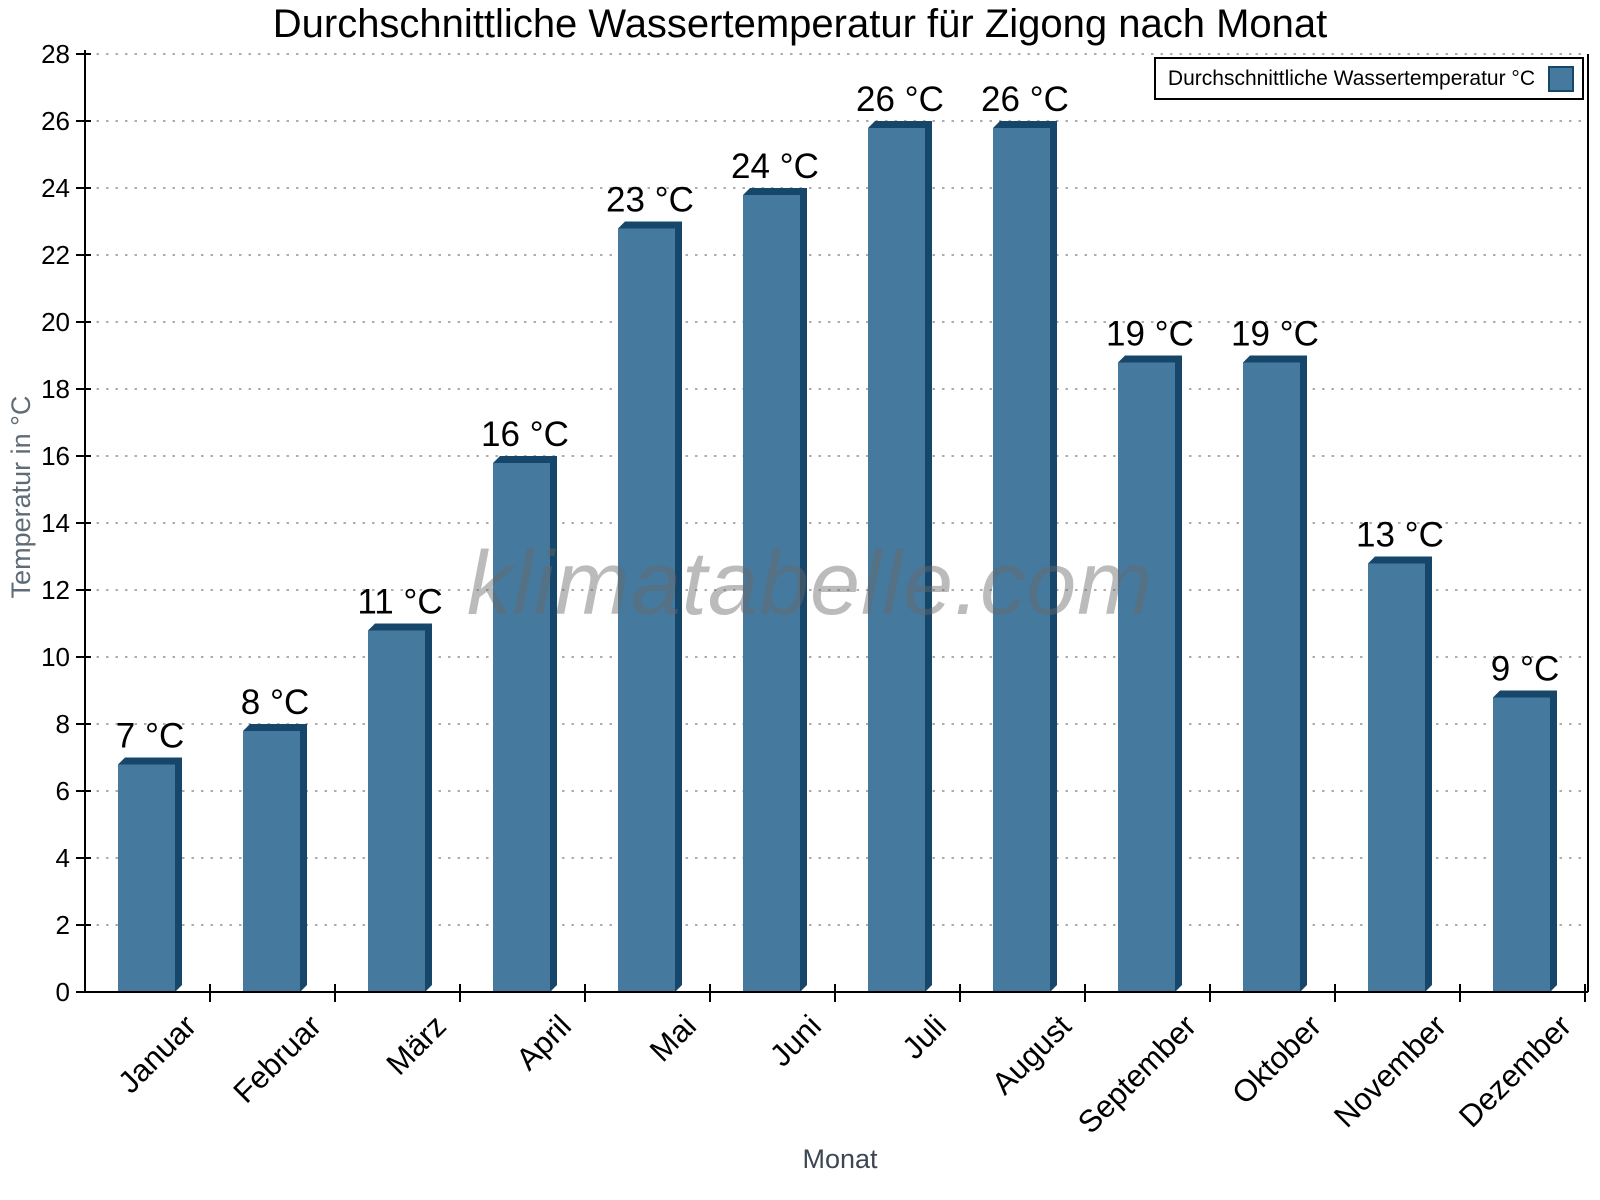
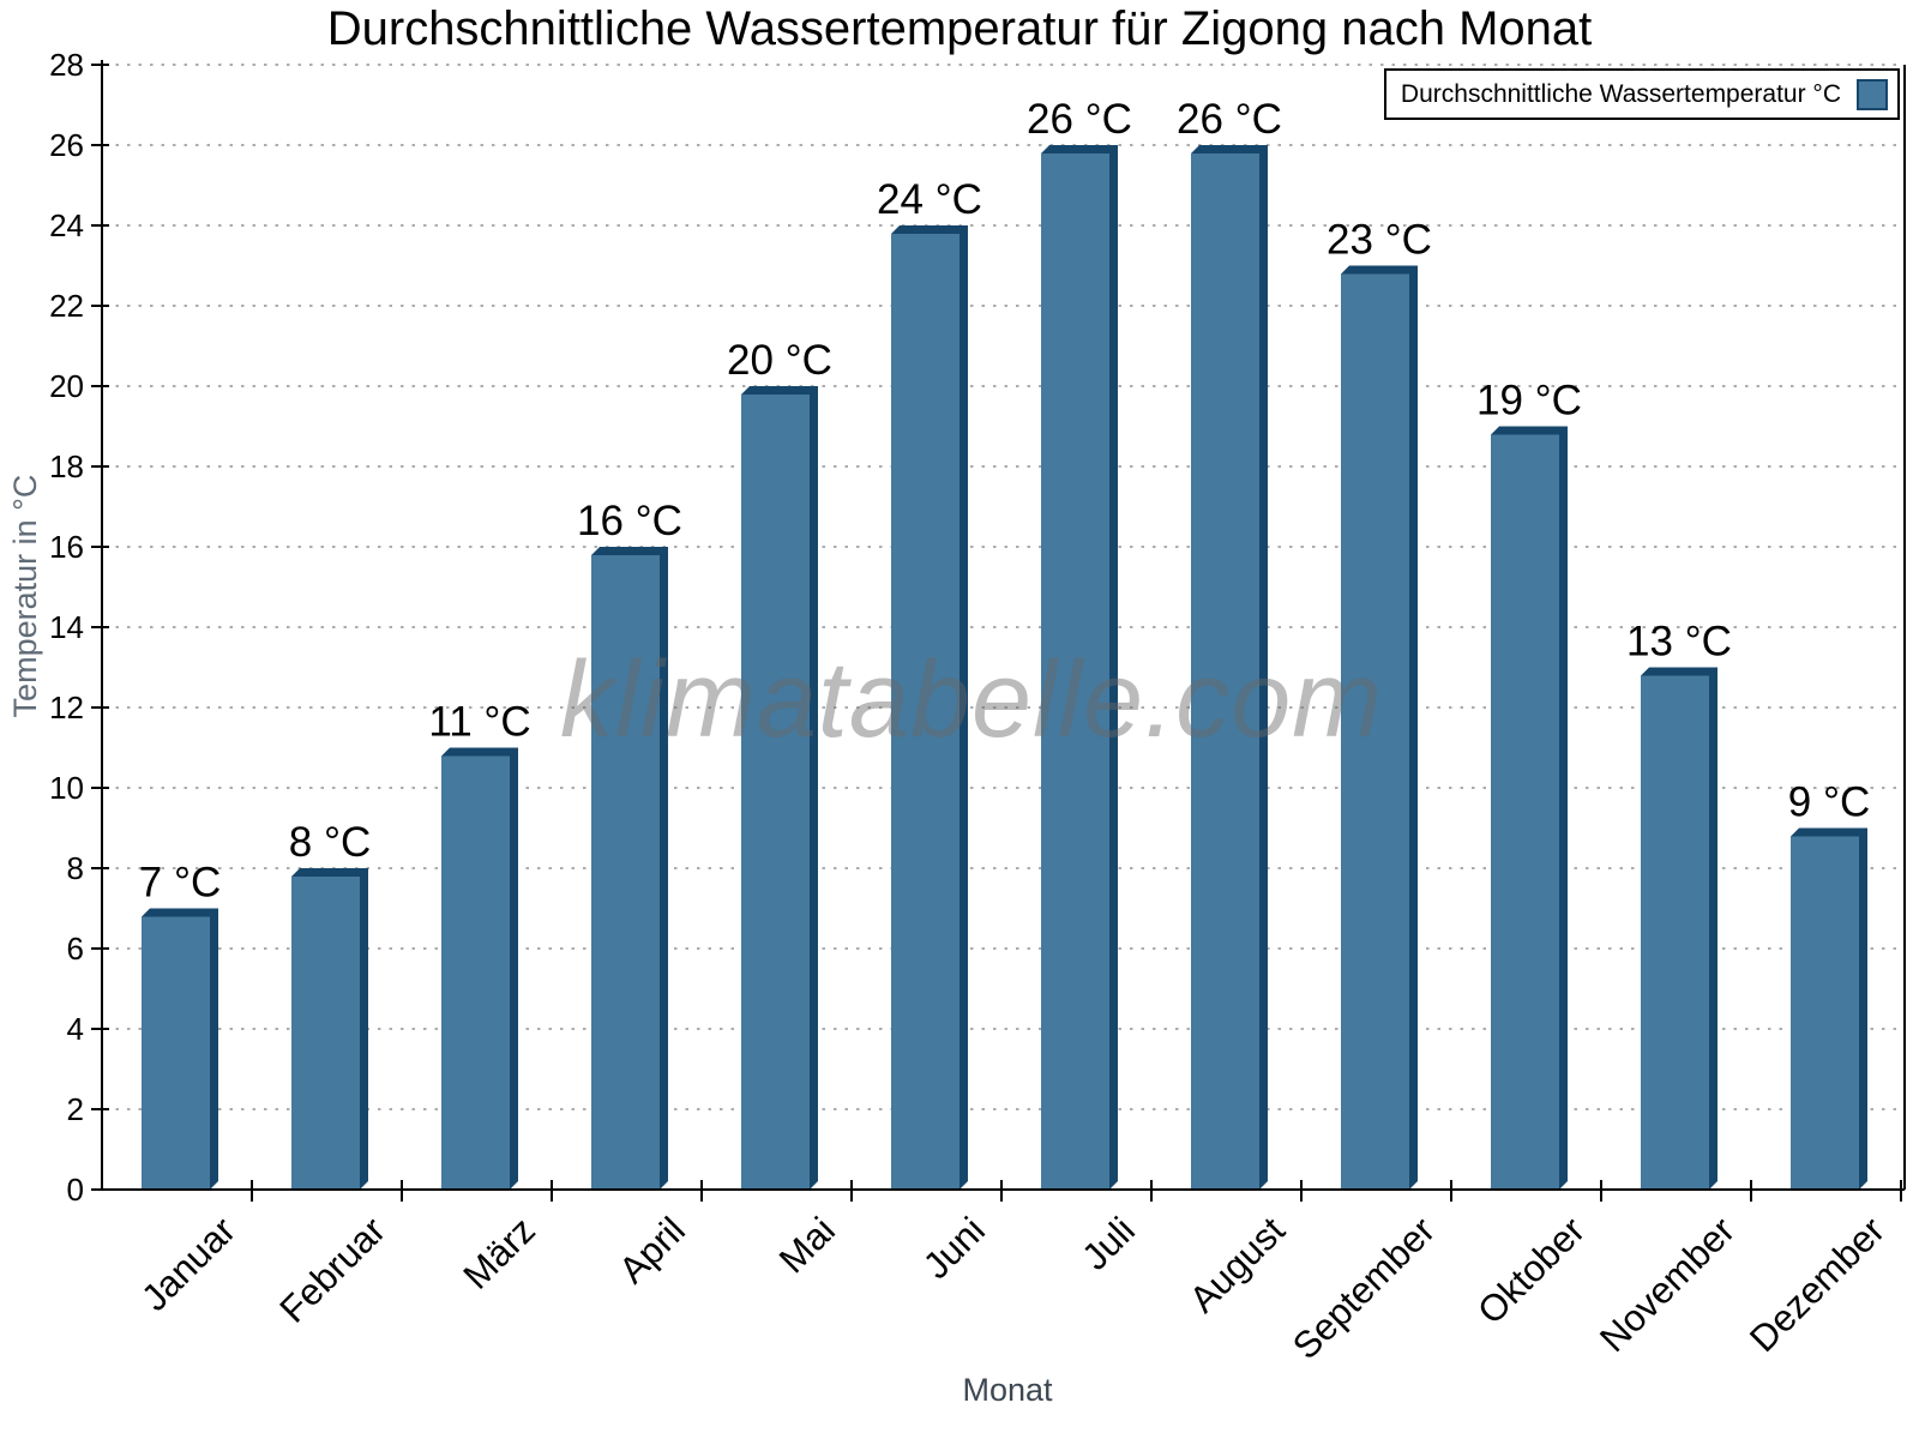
Mai: 23 -> 20
September: 19 -> 23
